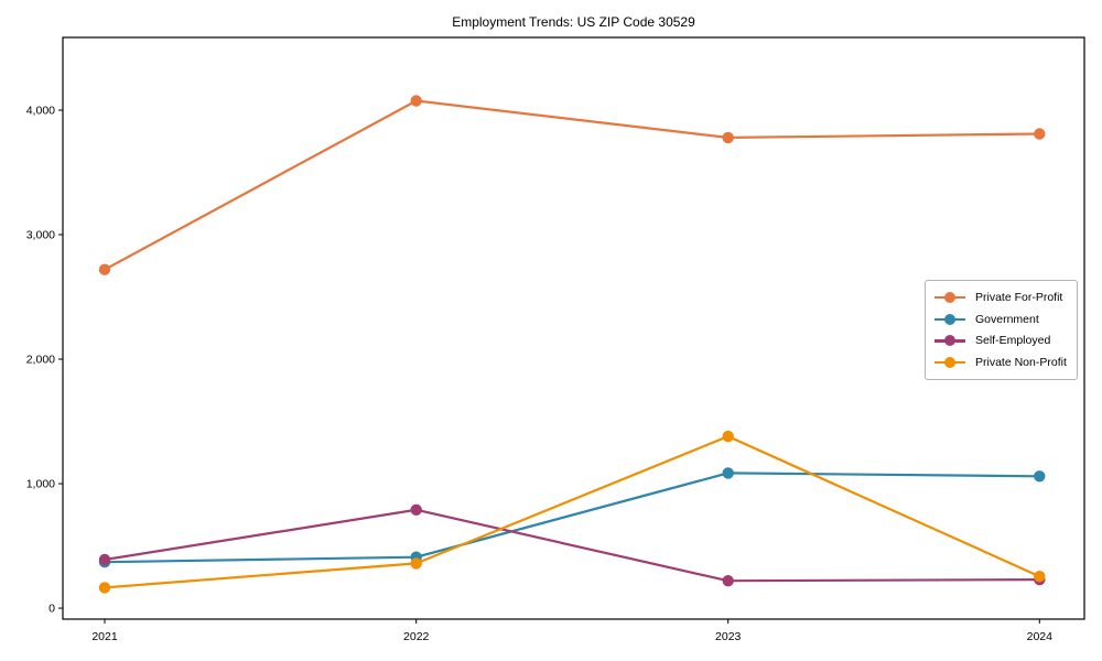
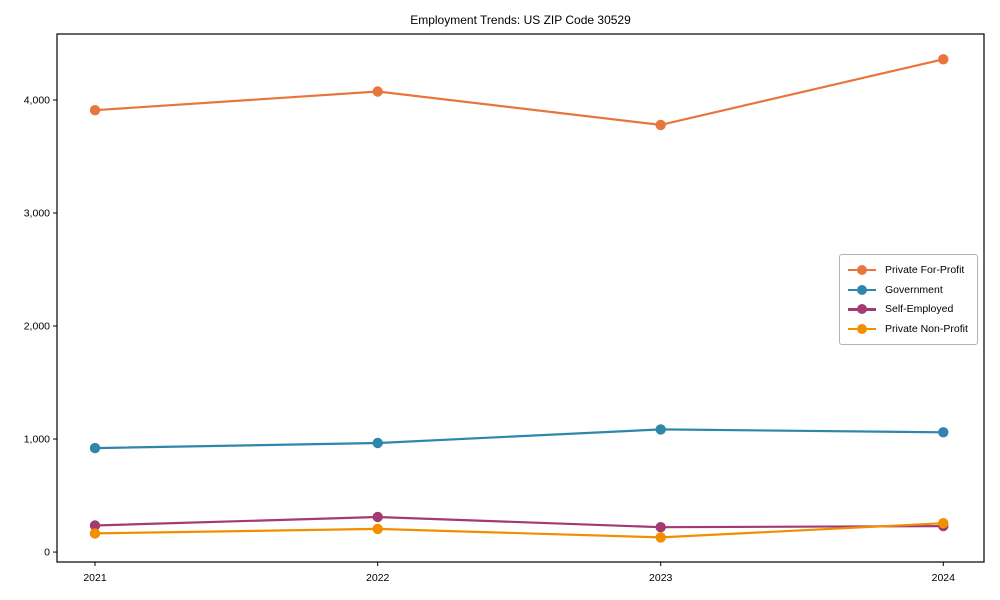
Private For-Profit/2021: 2720 -> 3910
Government/2021: 370 -> 920
Self-Employed/2021: 390 -> 240
Government/2022: 410 -> 960
Self-Employed/2022: 790 -> 310
Private Non-Profit/2022: 360 -> 200
Private Non-Profit/2023: 1380 -> 130
Private For-Profit/2024: 3810 -> 4360
